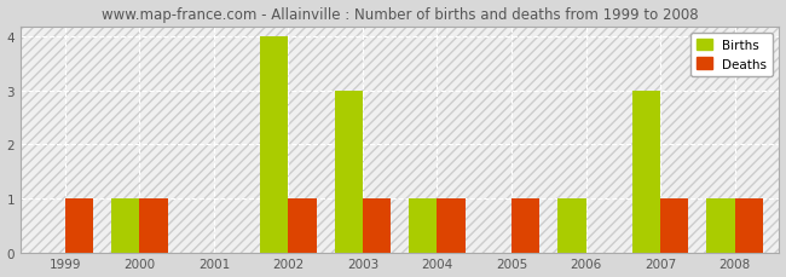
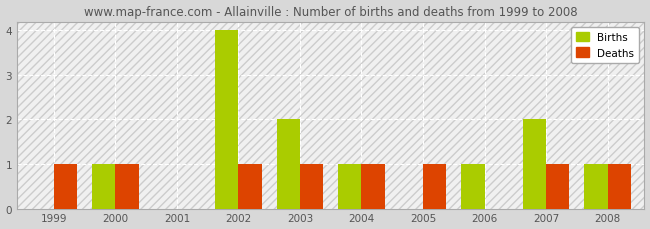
Births/2003: 3 -> 2
Births/2007: 3 -> 2
